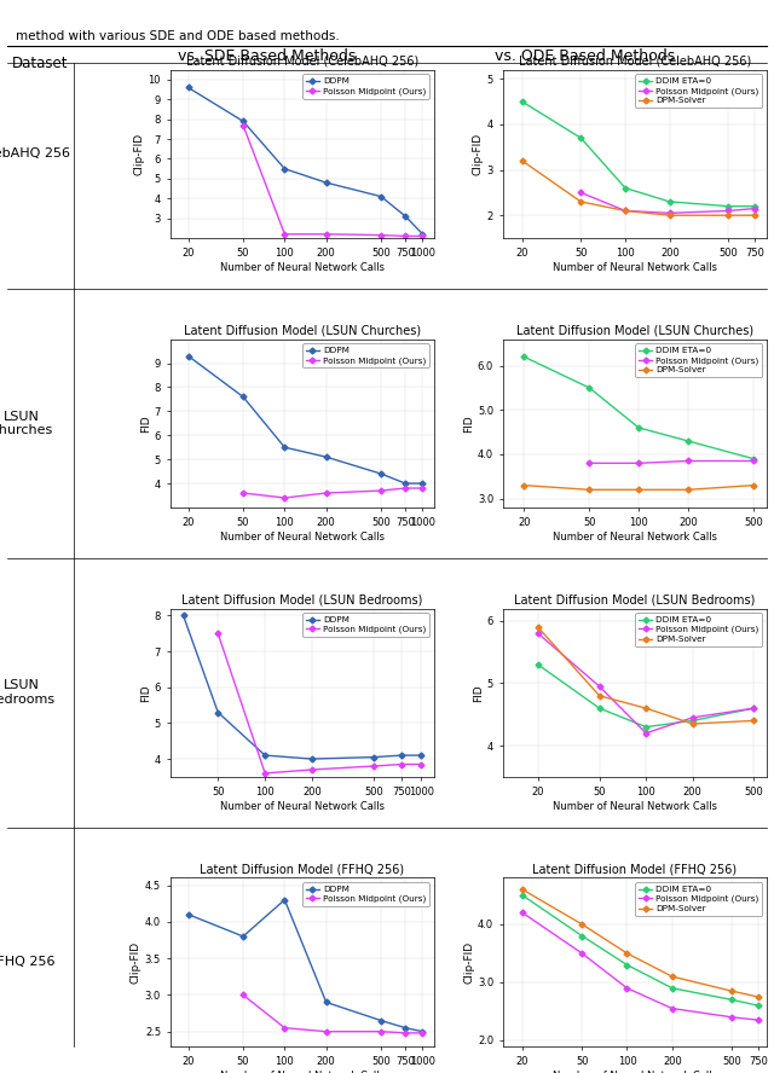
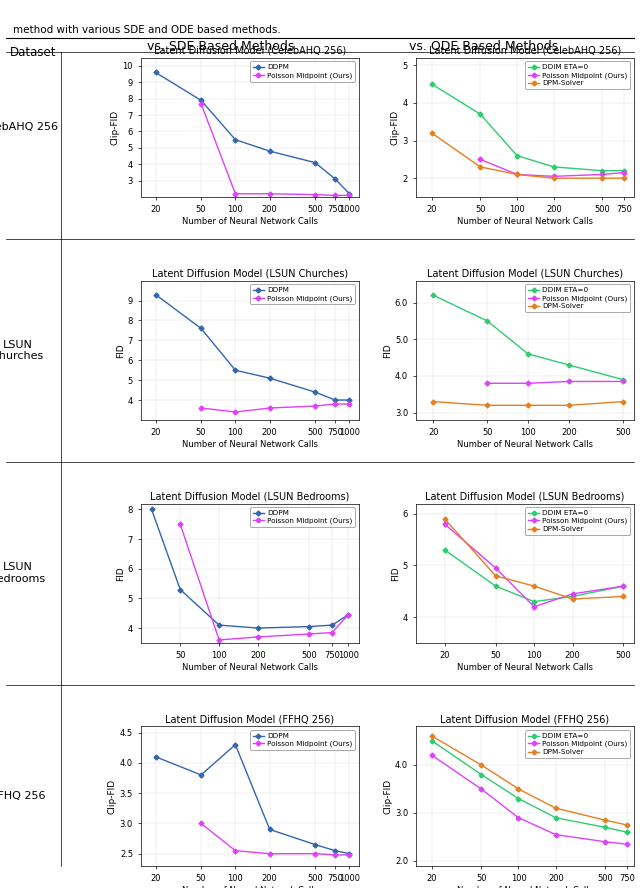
DDPM/1000: 4.10 -> 4.45
Poisson Midpoint (Ours)/1000: 3.85 -> 4.45
